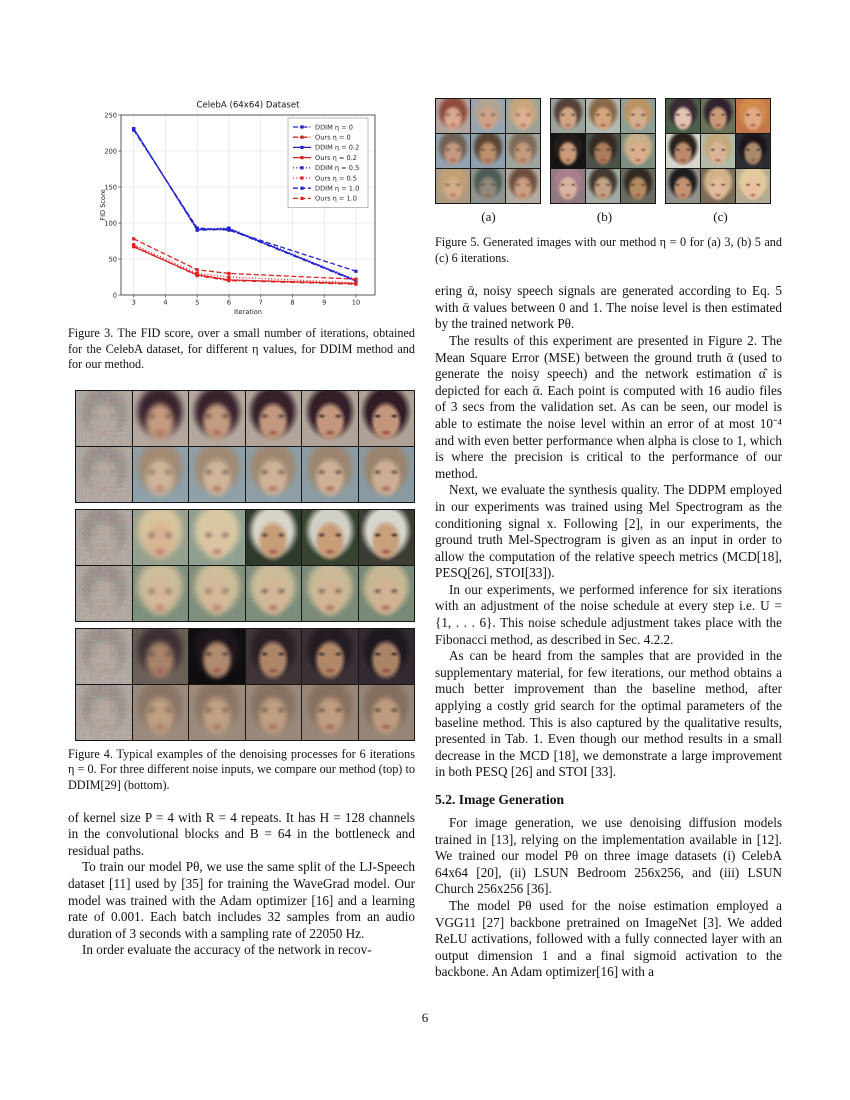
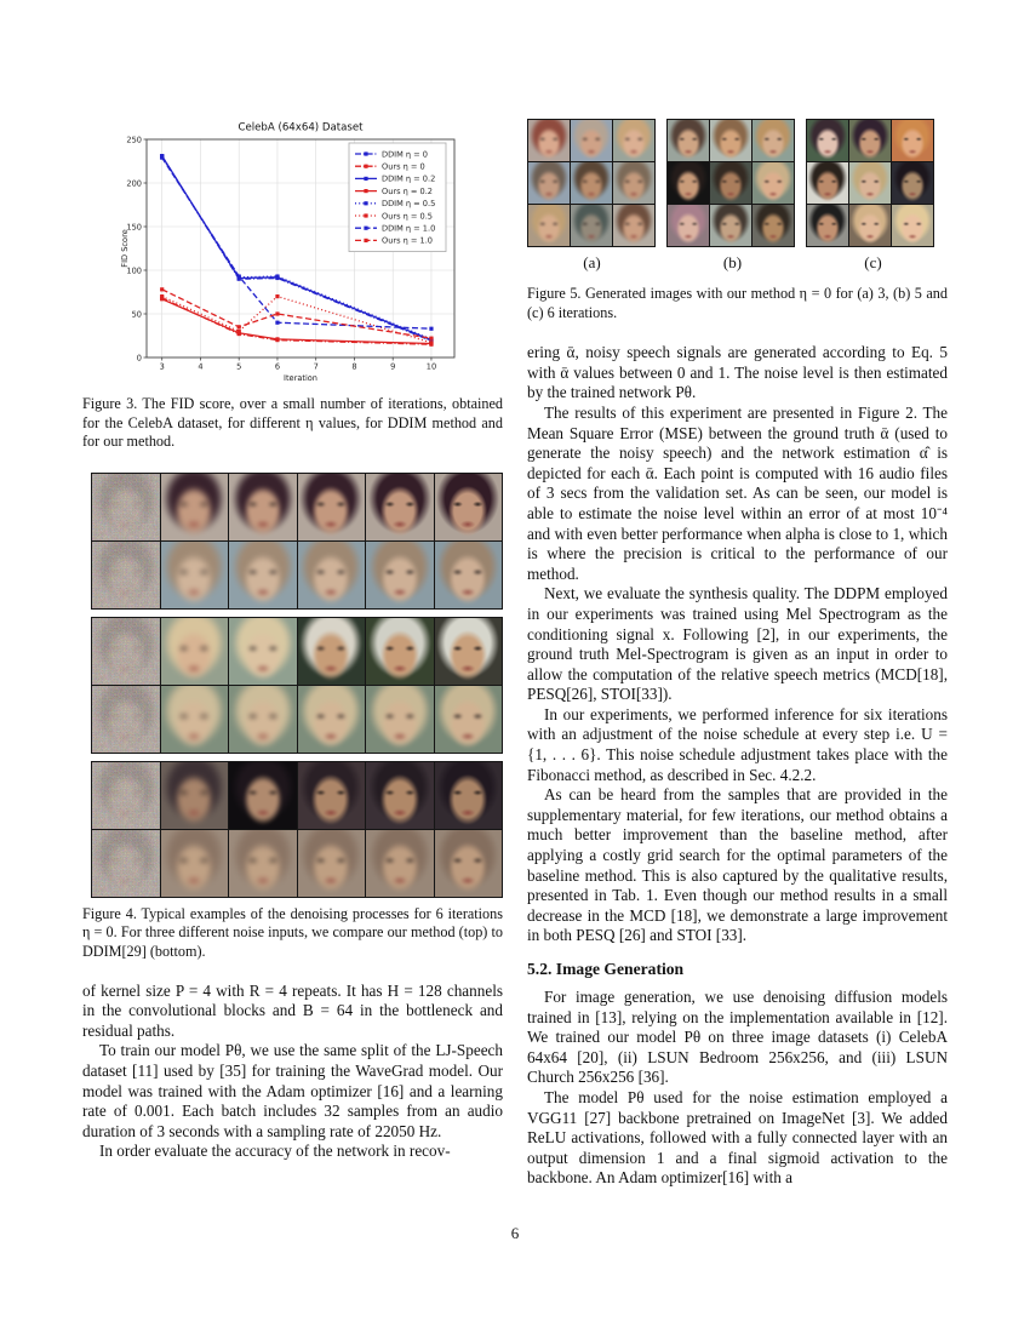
Ours η = 0.5/6: 20 -> 70
DDIM η = 1.0/6: 90 -> 40
Ours η = 1.0/6: 30 -> 50
